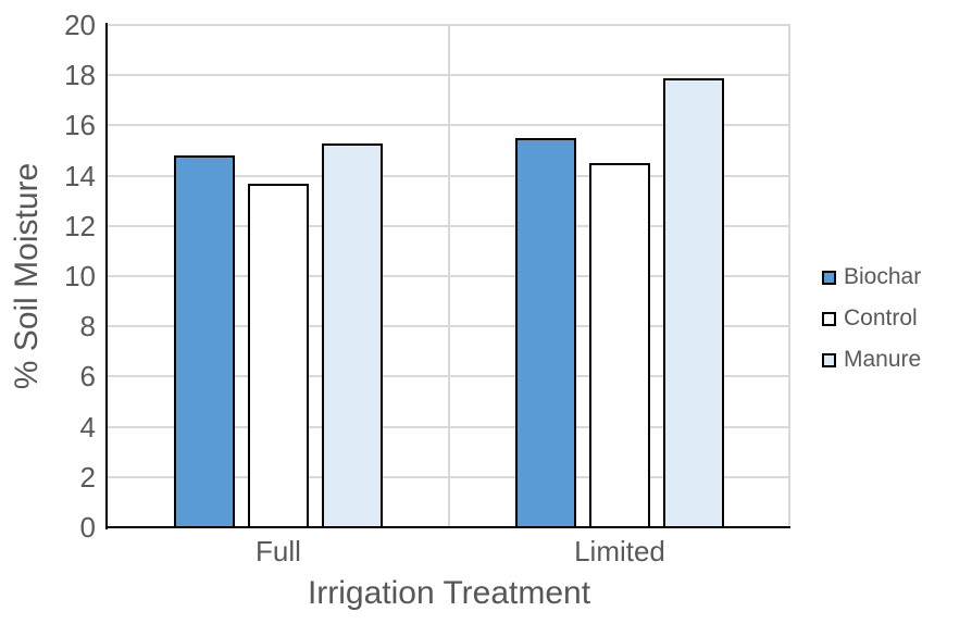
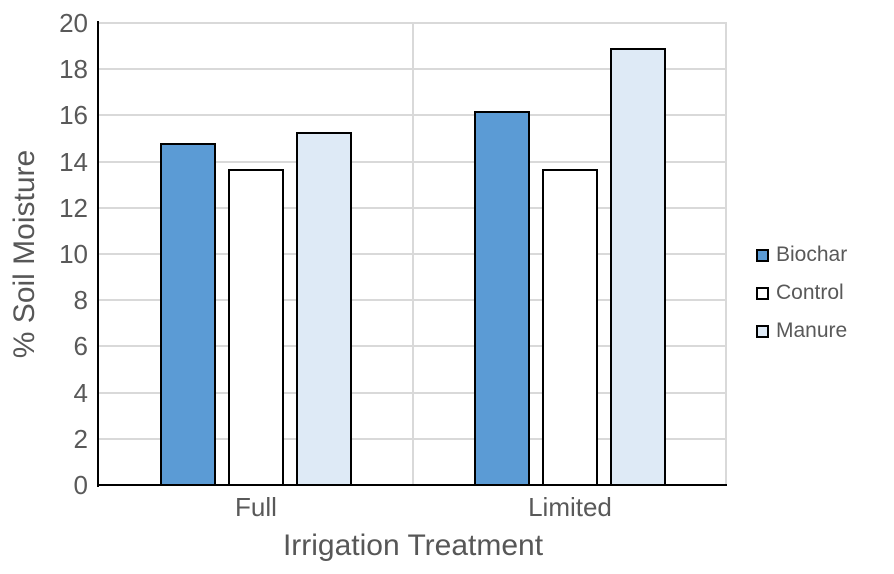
Biochar/Limited: 15.5 -> 16.2
Control/Limited: 14.5 -> 13.7
Manure/Limited: 17.9 -> 18.9
